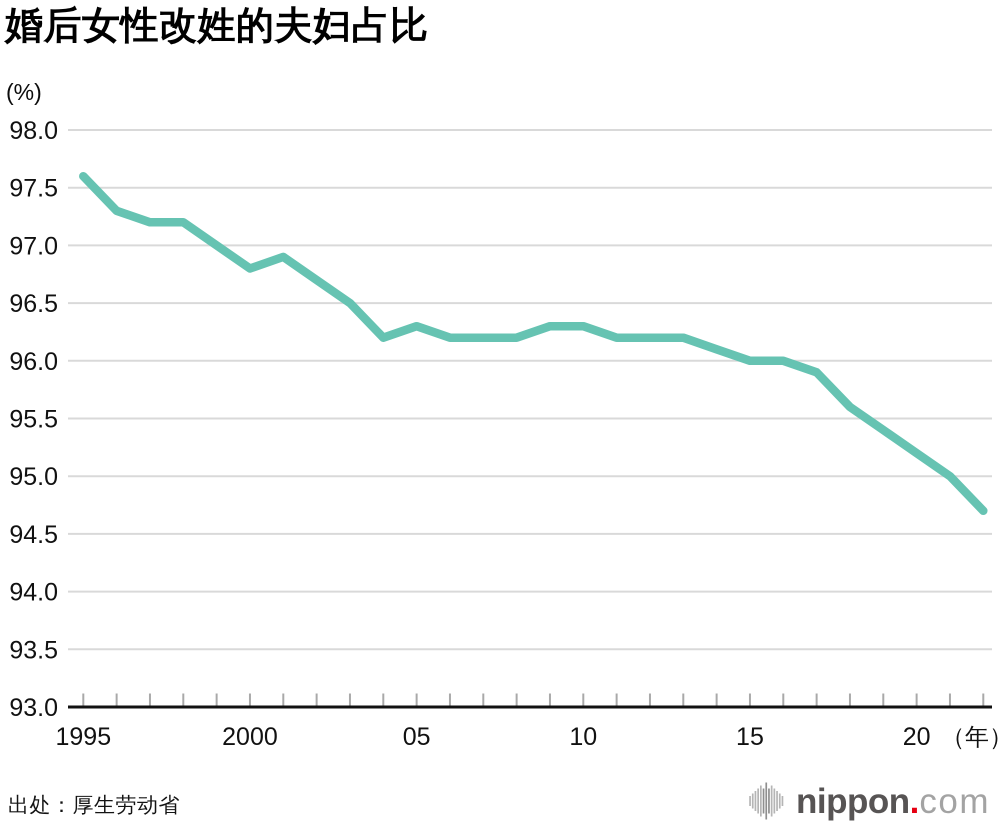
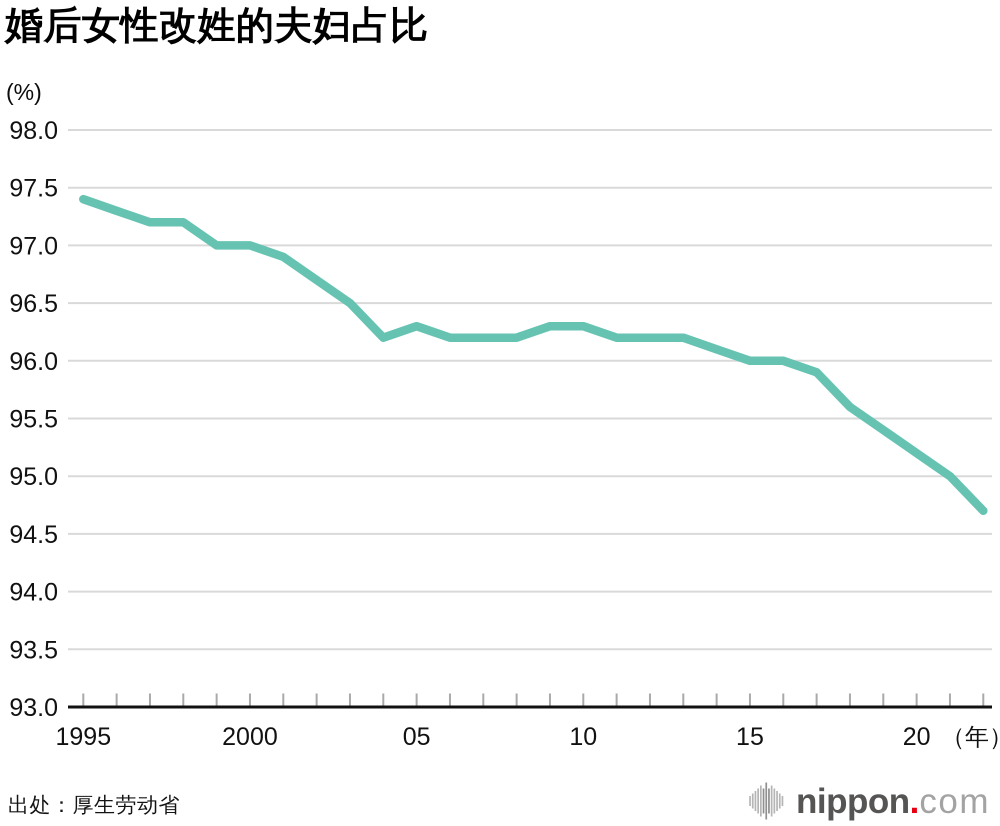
1995: 97.6 -> 97.4
2000: 96.8 -> 97.0
